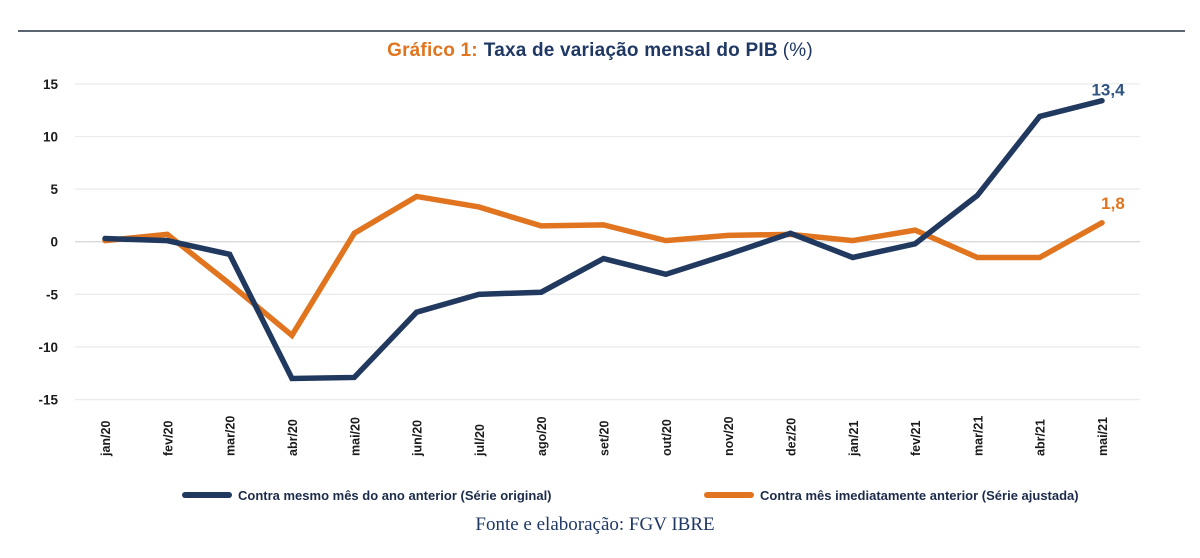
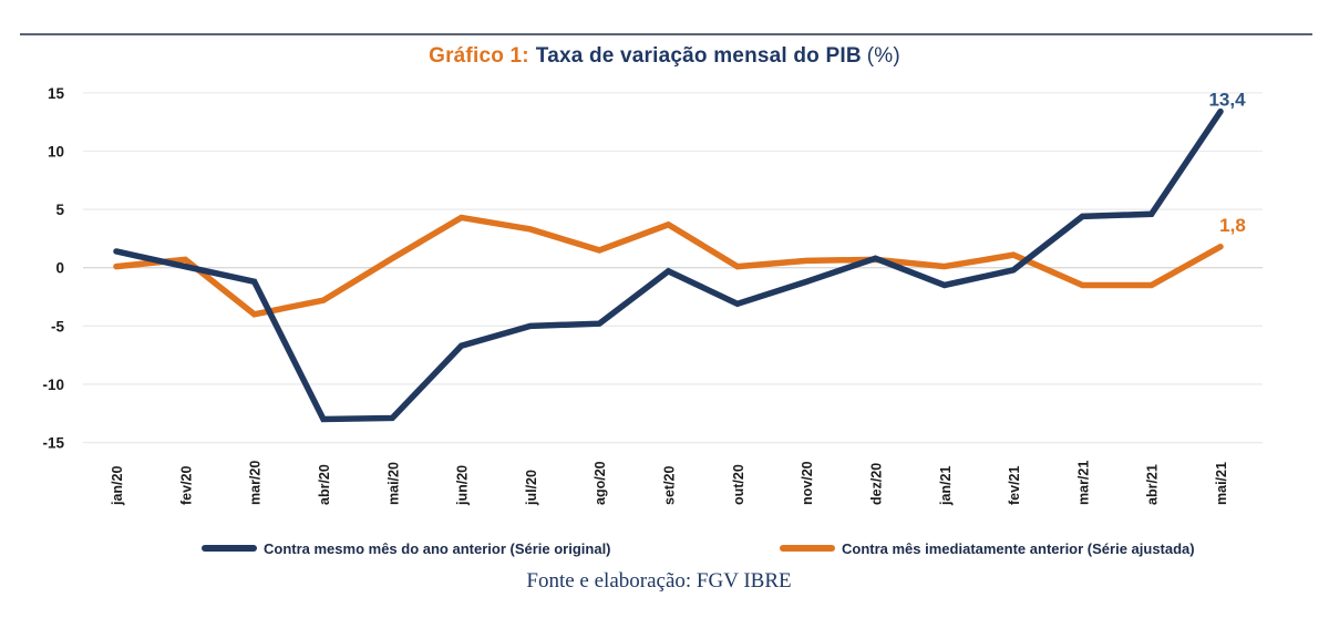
Contra mesmo mês do ano anterior (Série original)/jan/20: 0.3 -> 1.4
Contra mês imediatamente anterior (Série ajustada)/abr/20: -8.9 -> -2.8
Contra mesmo mês do ano anterior (Série original)/set/20: -1.6 -> -0.3
Contra mês imediatamente anterior (Série ajustada)/set/20: 1.6 -> 3.7
Contra mesmo mês do ano anterior (Série original)/abr/21: 11.9 -> 4.6
